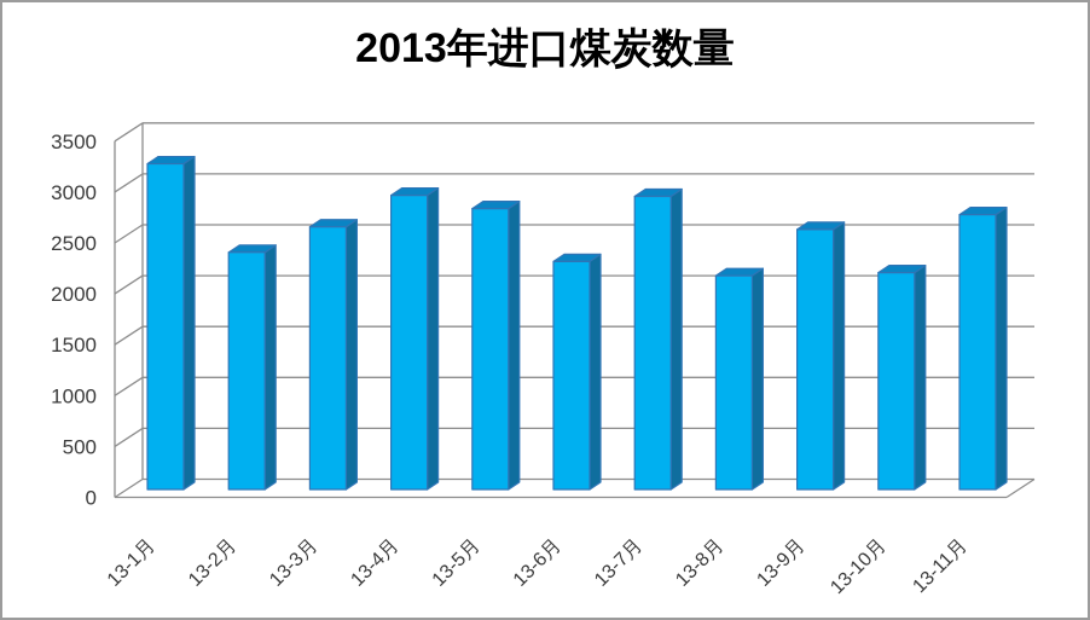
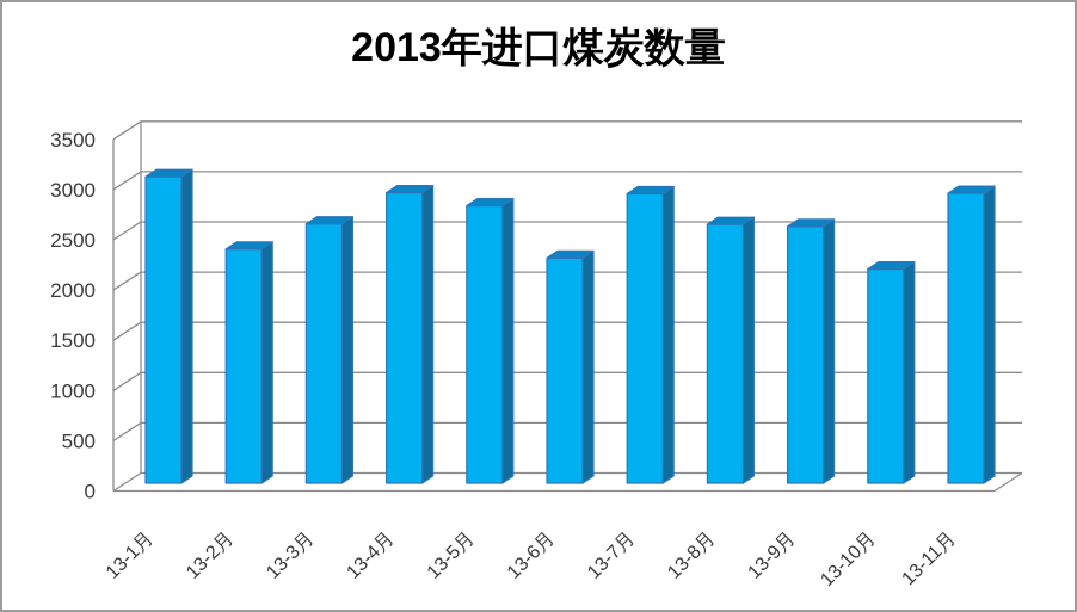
13-1月: 3200 -> 3000
13-8月: 2100 -> 2600
13-11月: 2700 -> 2900
